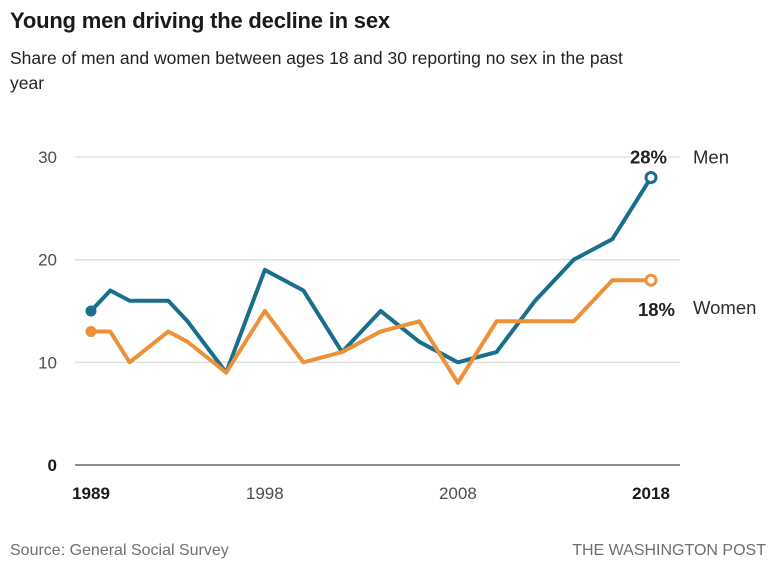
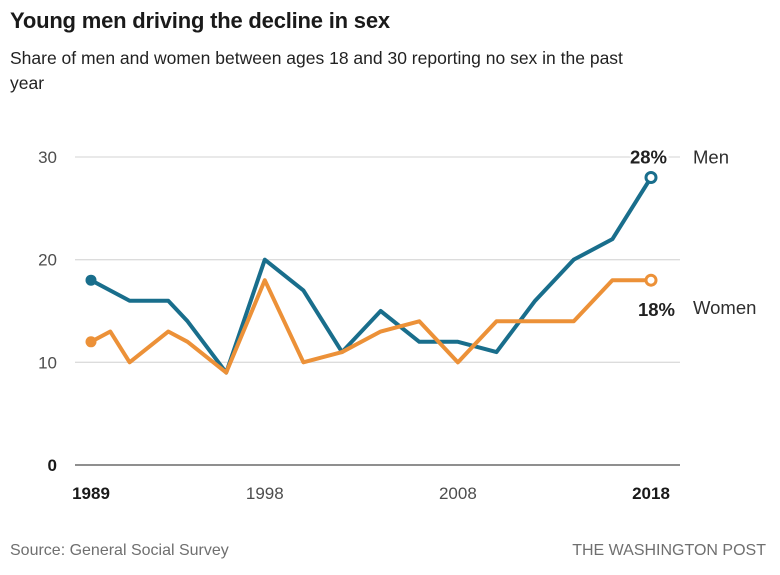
Men/1989: 15 -> 18
Women/1989: 13 -> 12
Men/1998: 19 -> 20
Women/1998: 15 -> 18
Men/2008: 10 -> 12
Women/2008: 8 -> 10
